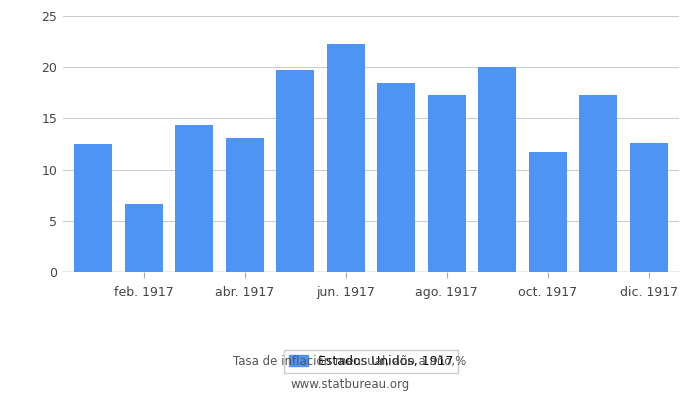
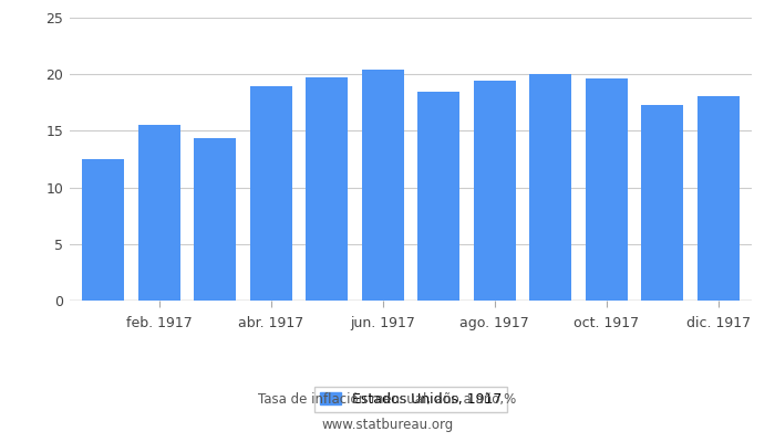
feb. 1917: 6.6 -> 15.5
abr. 1917: 13.1 -> 18.9
jun. 1917: 22.3 -> 20.4
ago. 1917: 17.3 -> 19.4
oct. 1917: 11.7 -> 19.6
dic. 1917: 12.6 -> 18.1
